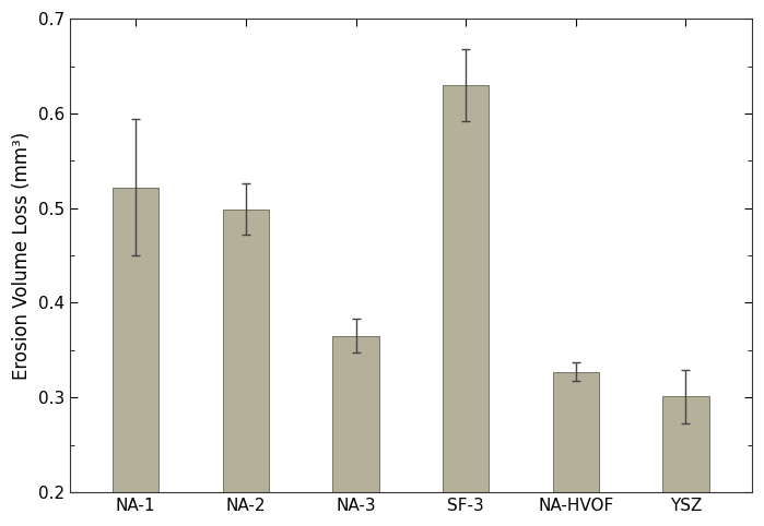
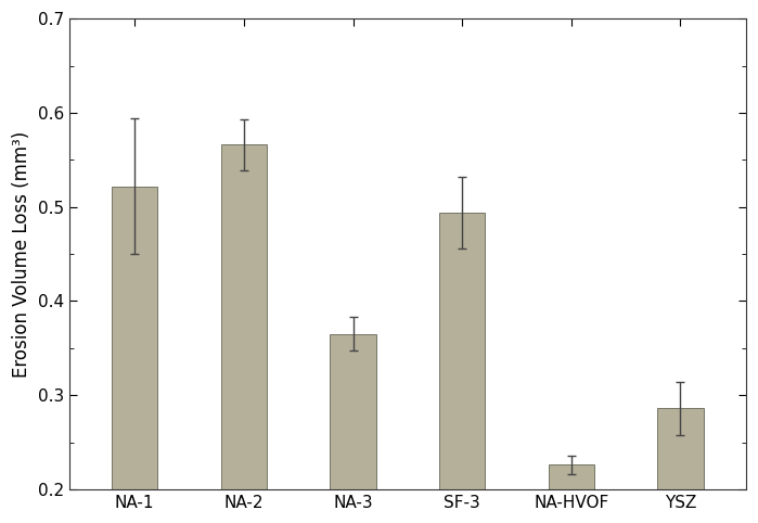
NA-2: 0.499 -> 0.566
SF-3: 0.630 -> 0.494
NA-HVOF: 0.327 -> 0.226
YSZ: 0.301 -> 0.286
